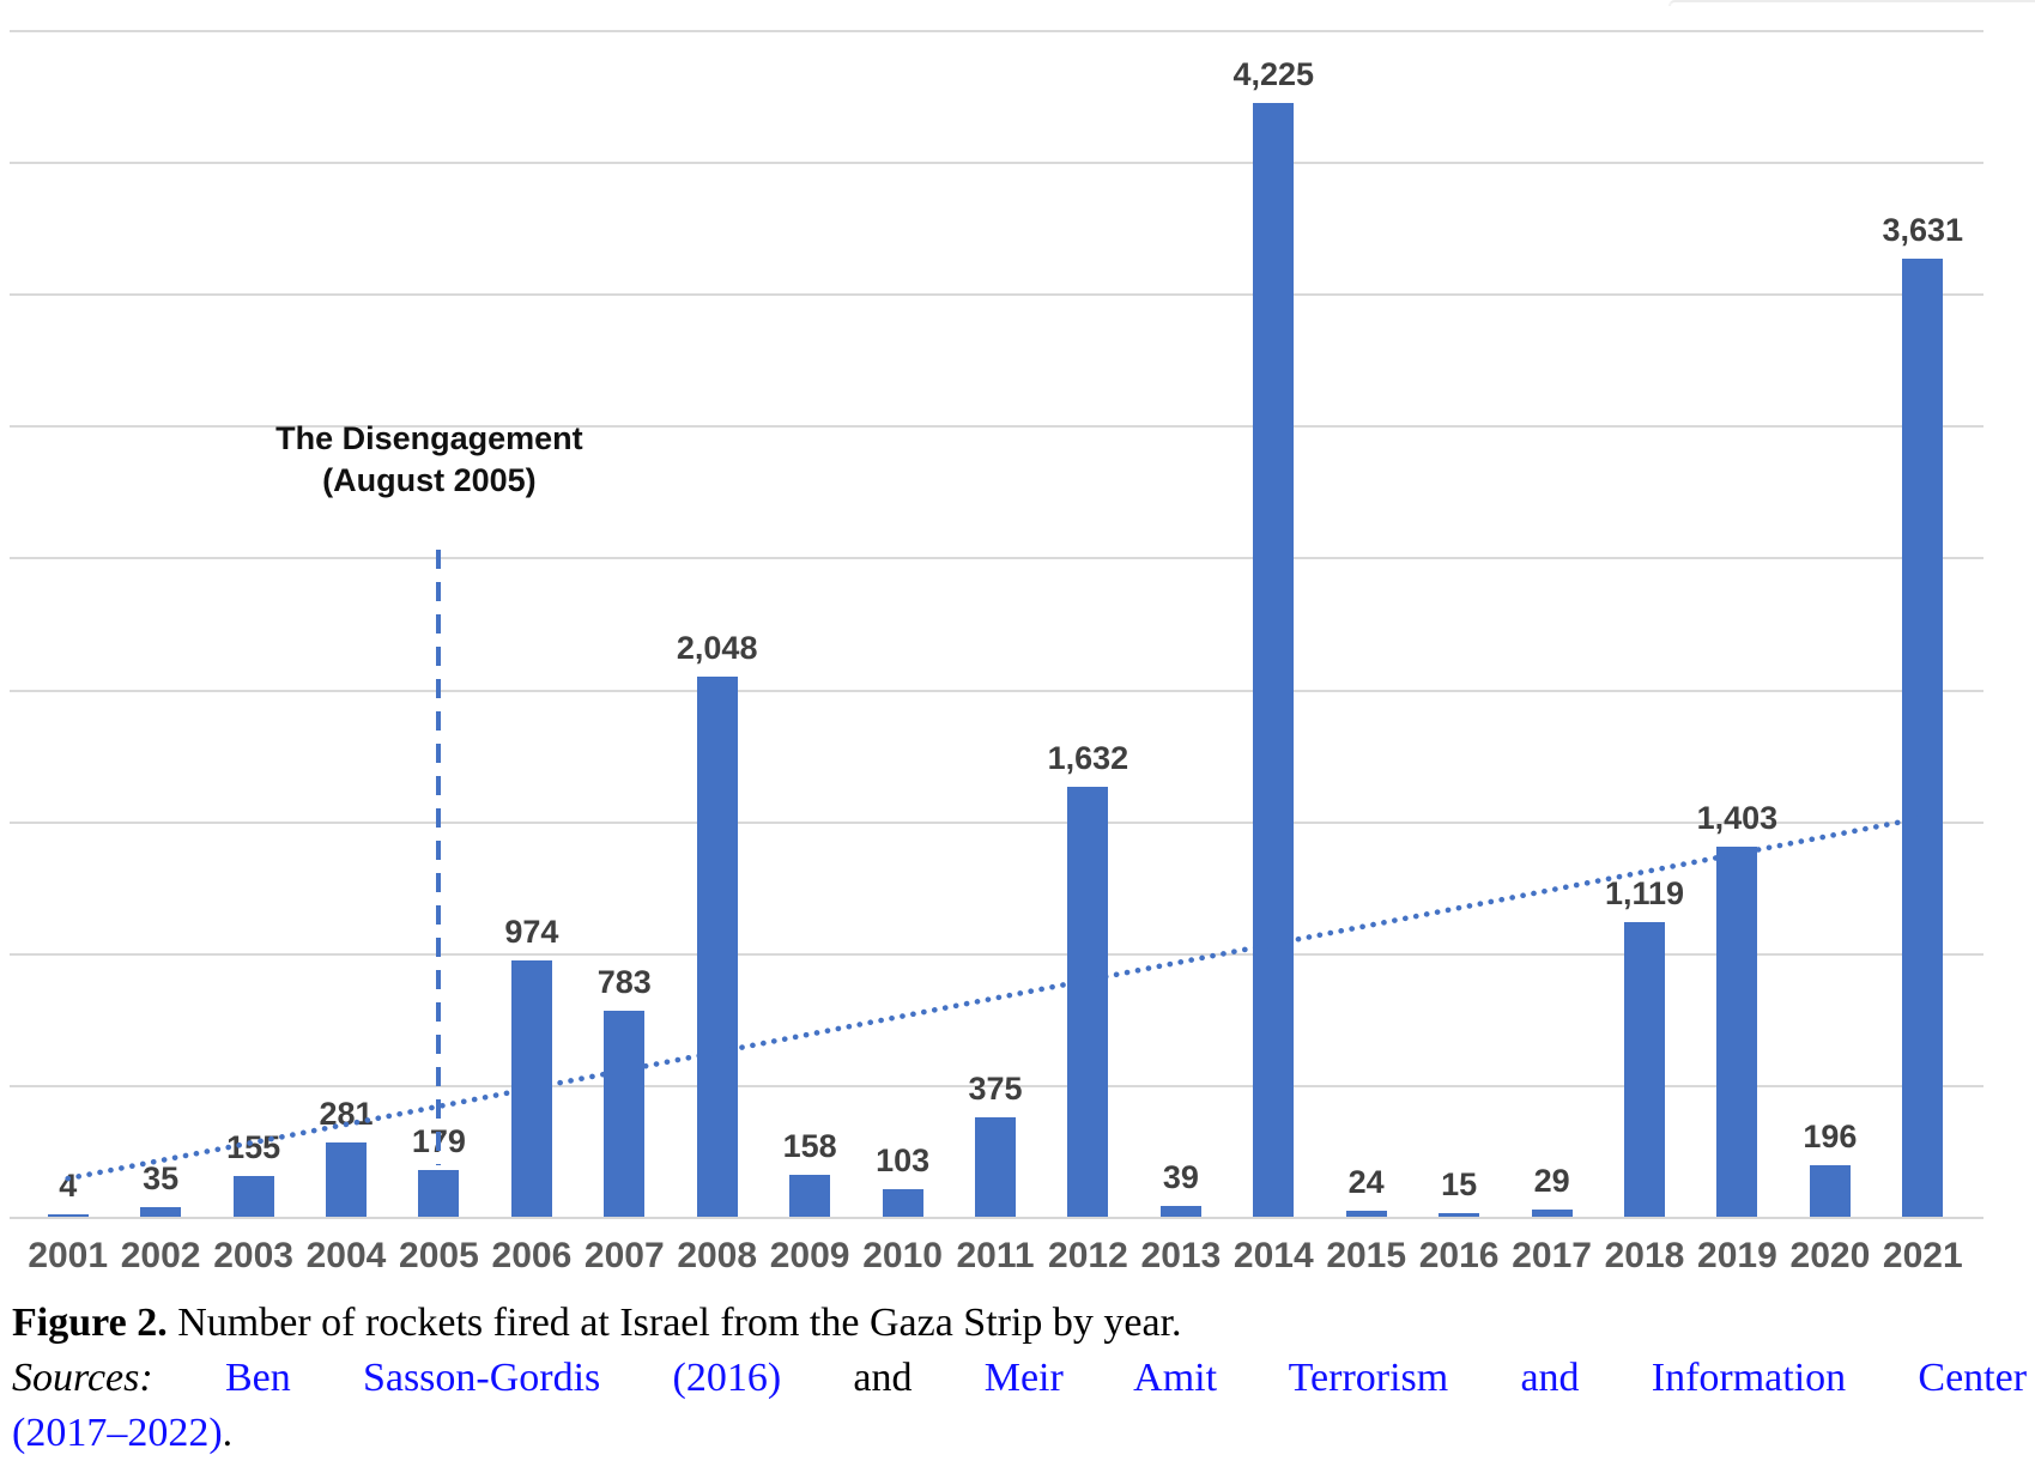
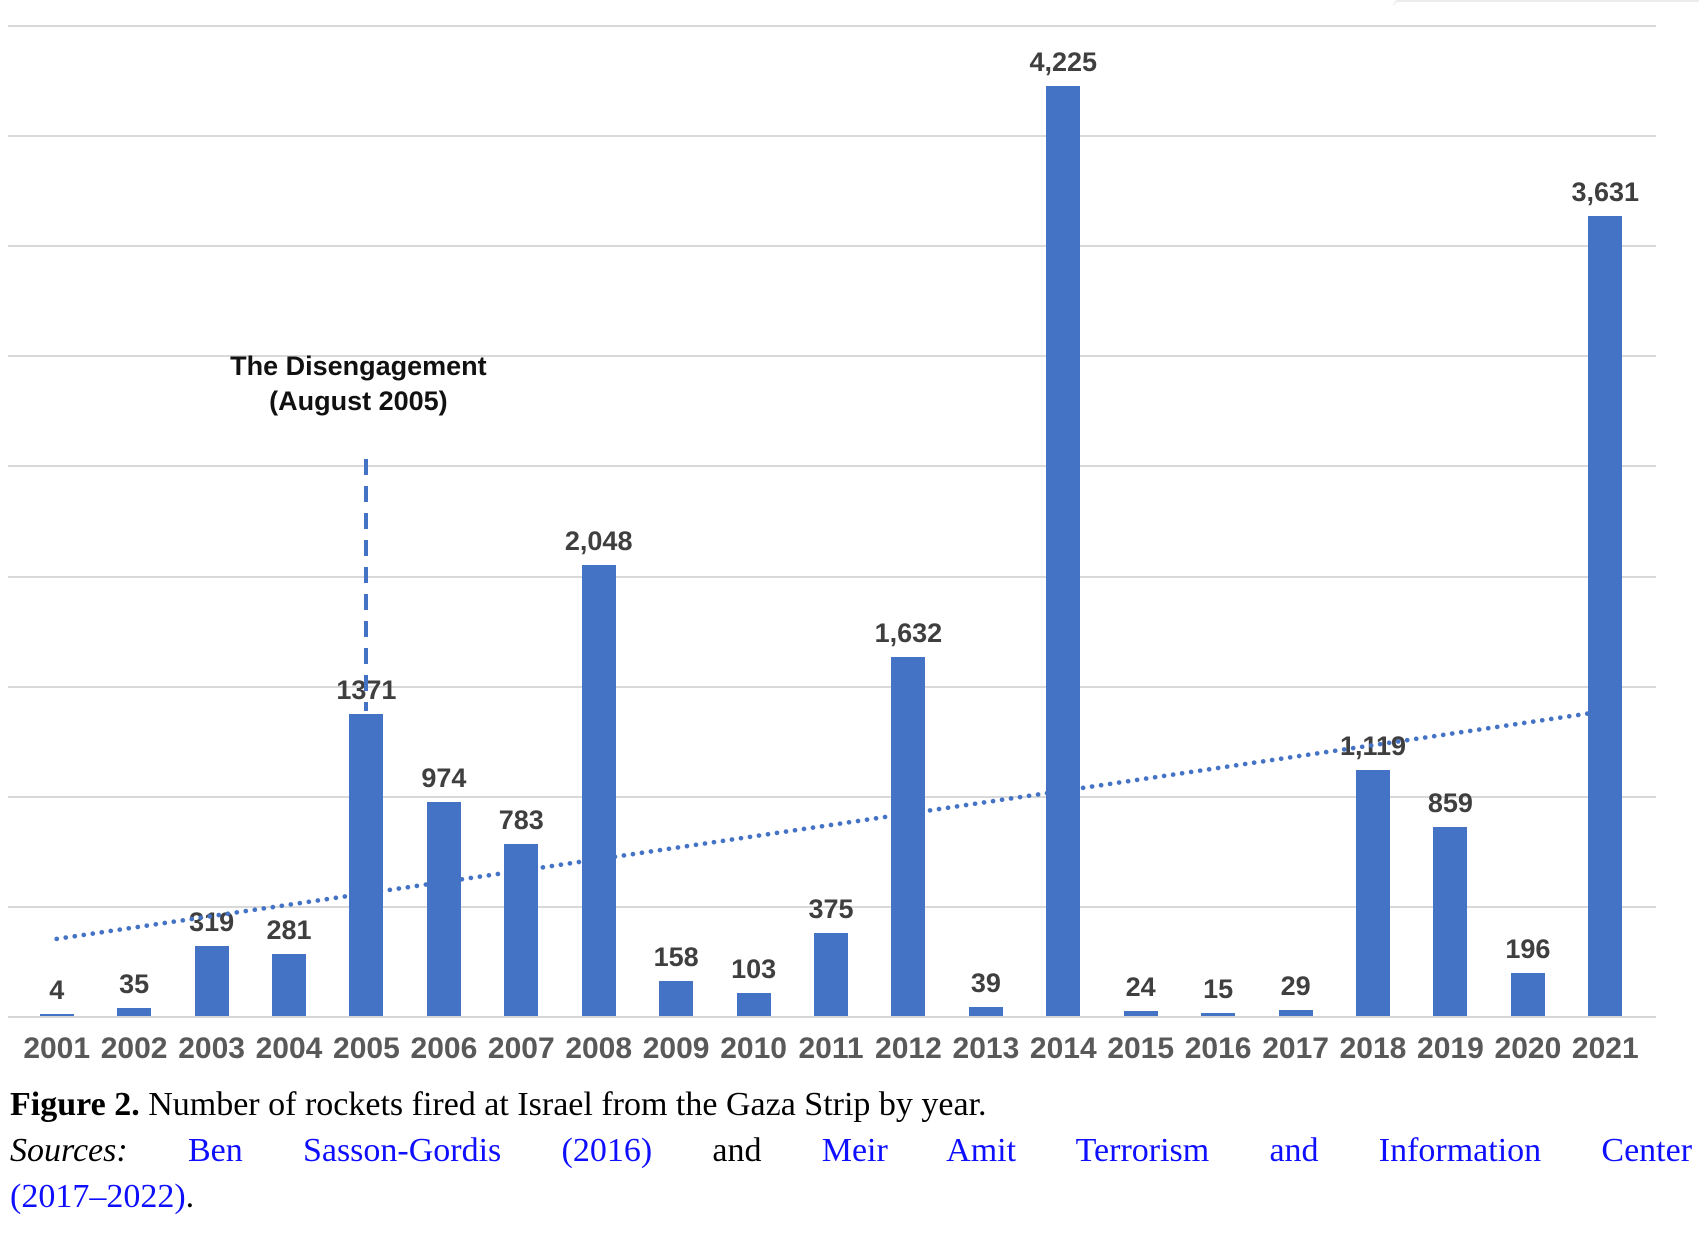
2003: 155 -> 319
2005: 179 -> 1371
2019: 1,403 -> 859
